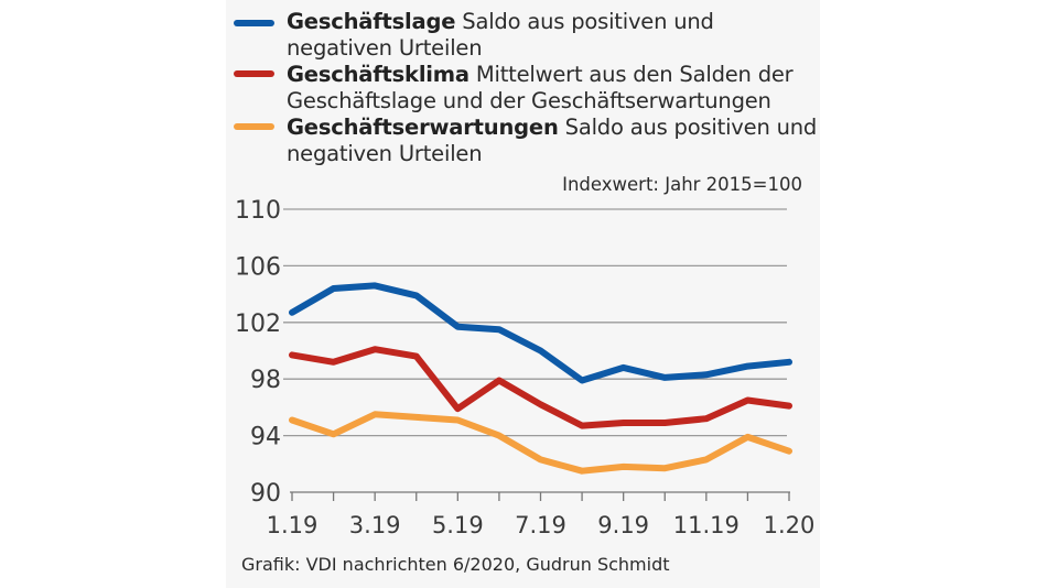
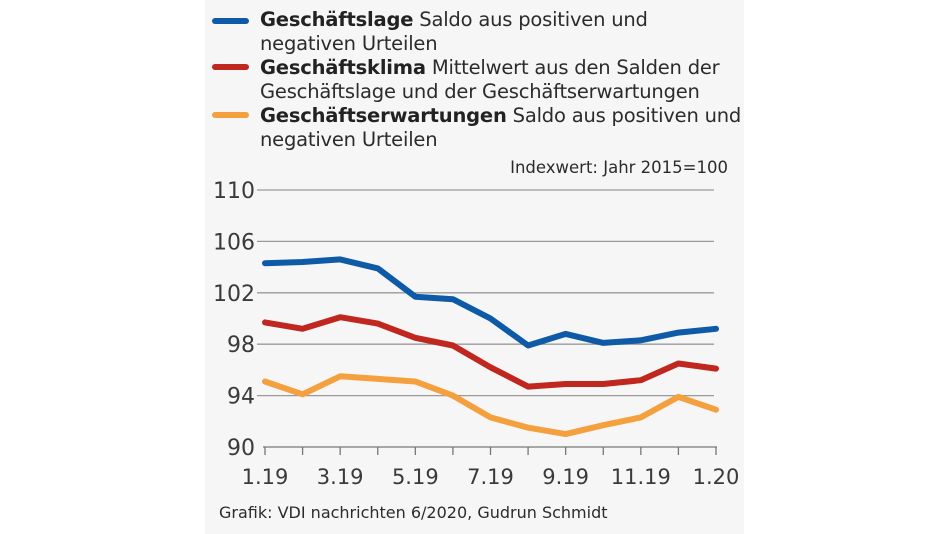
Geschäftslage/1.19: 102.7 -> 104.3
Geschäftsklima/5.19: 95.9 -> 98.5
Geschäftserwartungen/9.19: 91.8 -> 91.0
